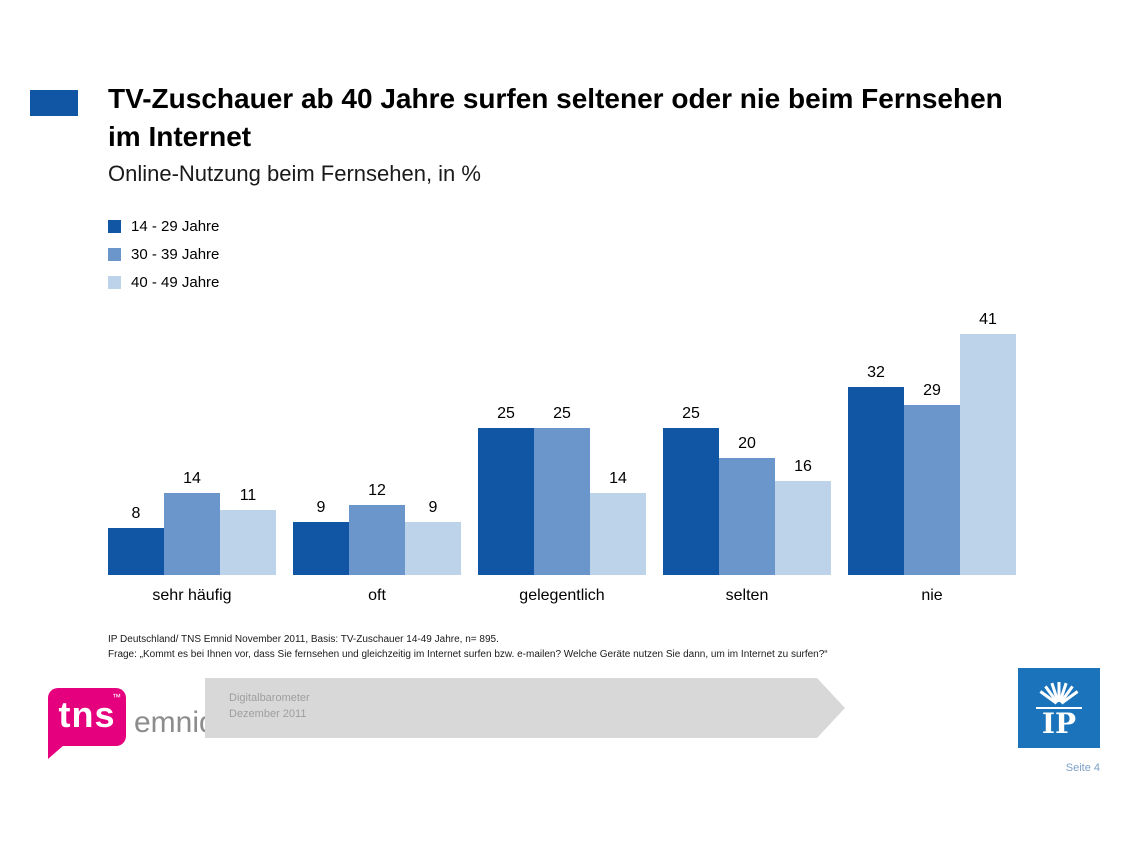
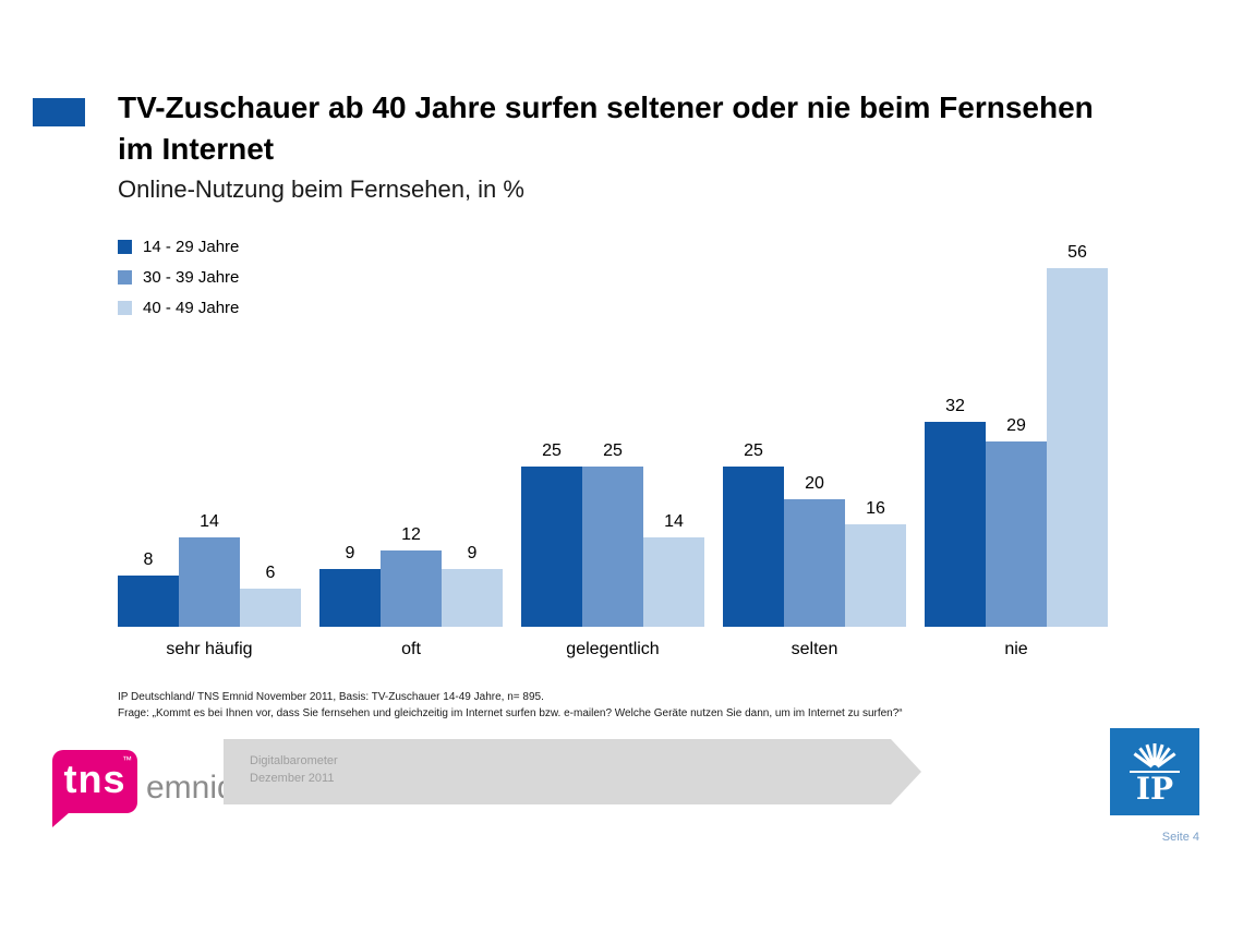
40 - 49 Jahre/sehr häufig: 11 -> 6
40 - 49 Jahre/nie: 41 -> 56
